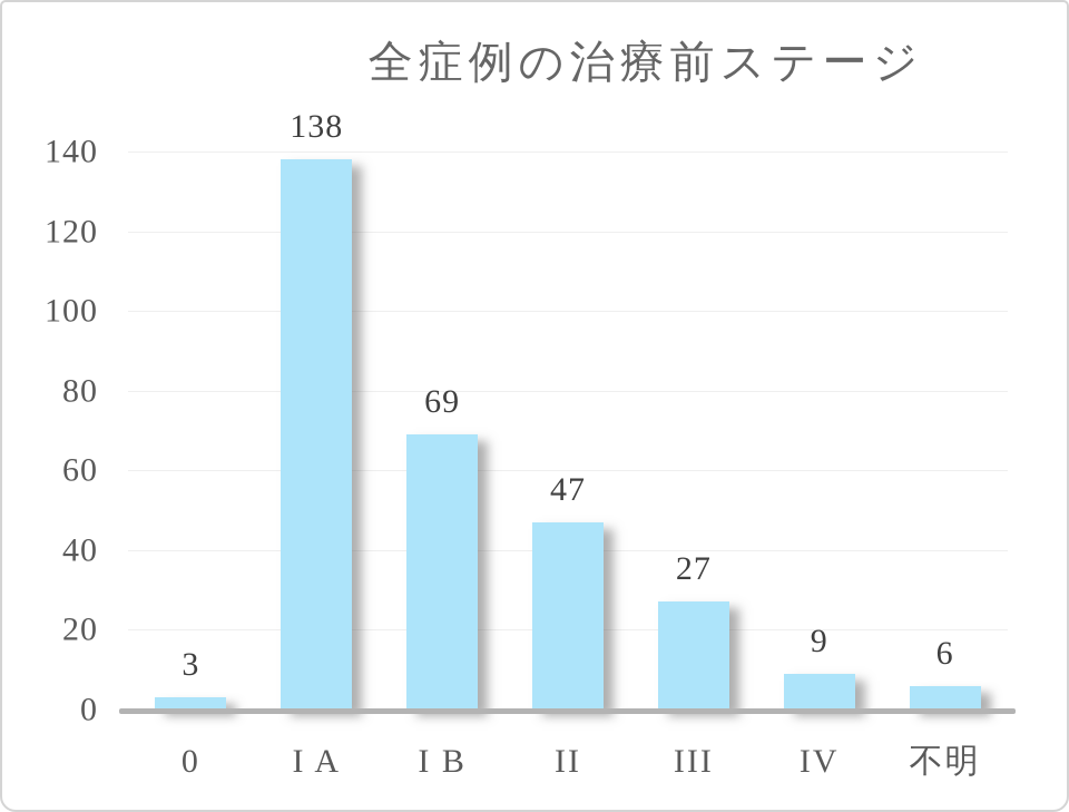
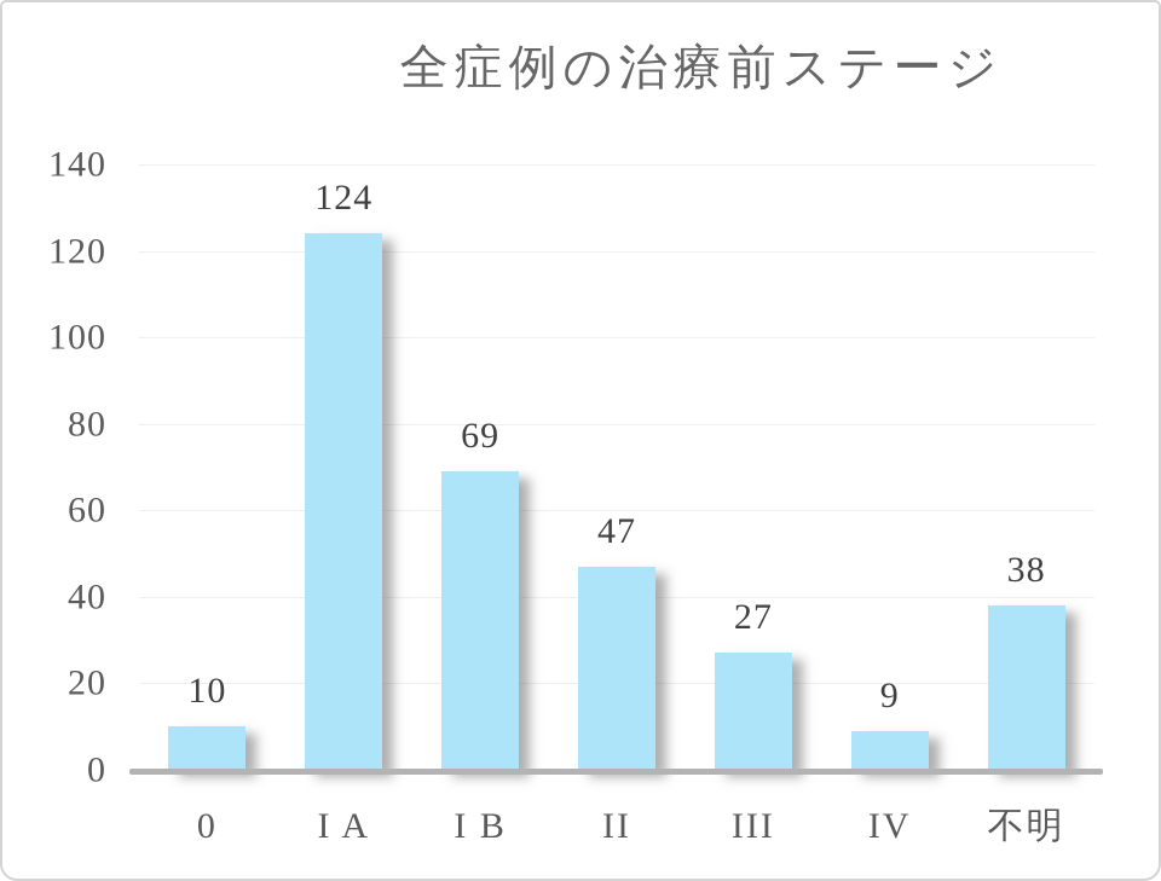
0: 3 -> 10
I A: 138 -> 124
不明: 6 -> 38
